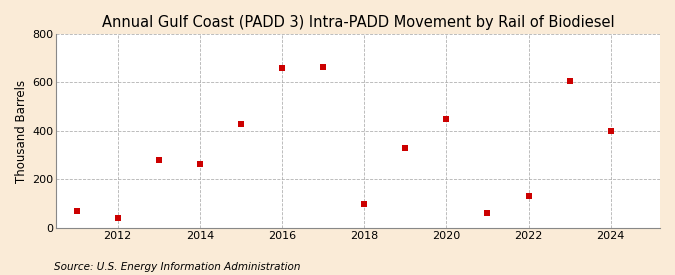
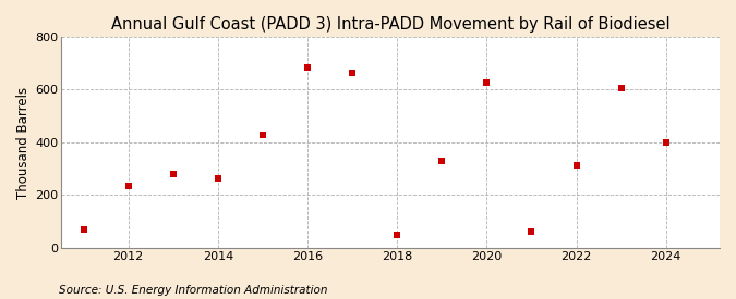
2012: 40 -> 235
2016: 660 -> 685
2018: 100 -> 50
2020: 450 -> 625
2022: 130 -> 315
